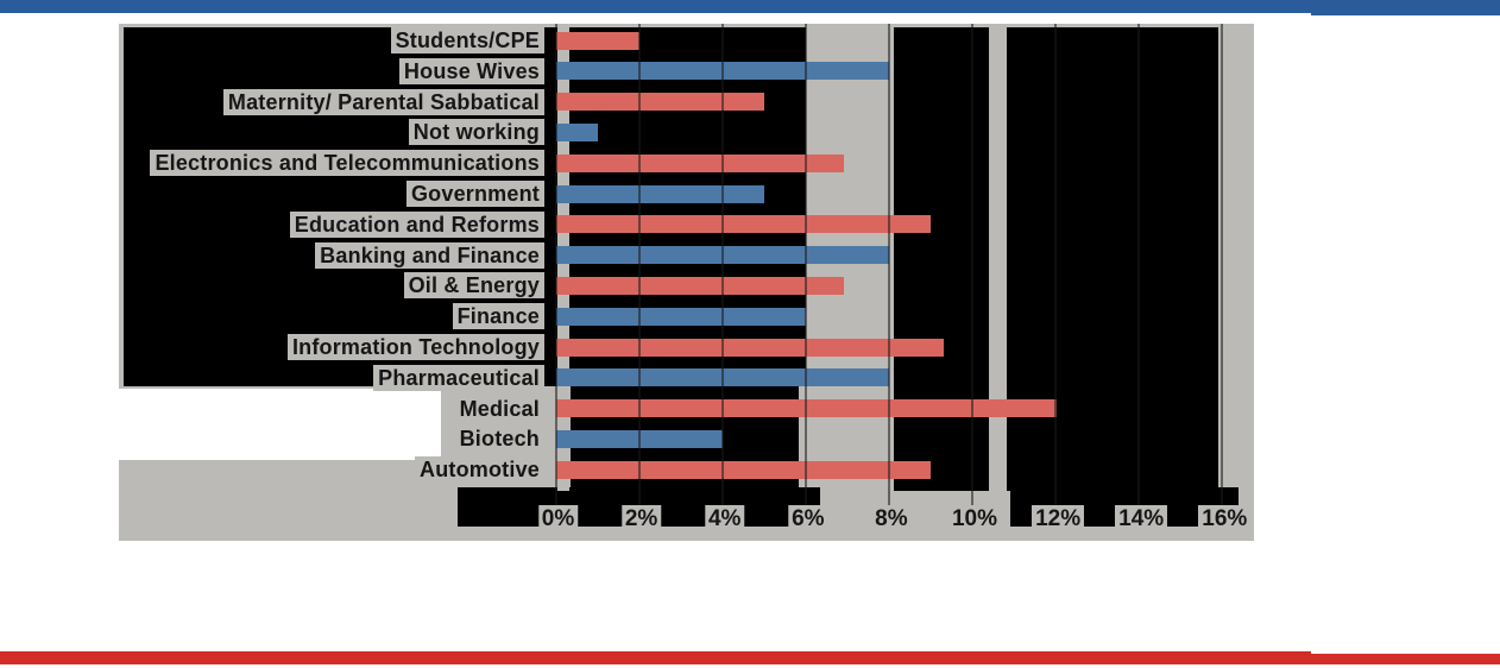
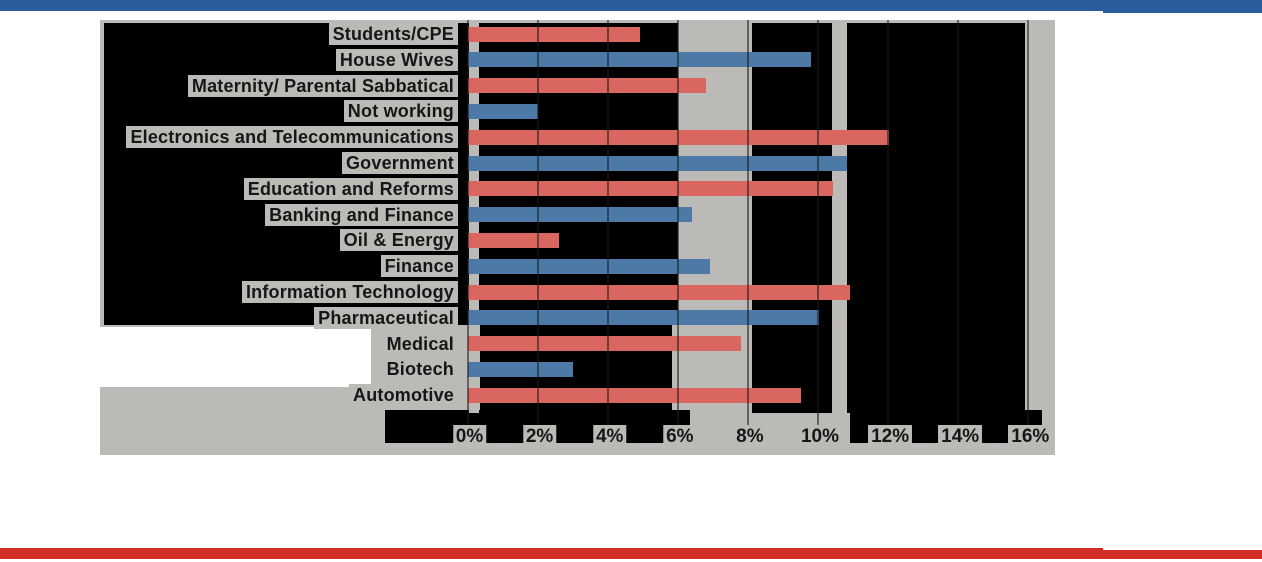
Students/CPE: 2.0% -> 4.9%
House Wives: 8.0% -> 9.8%
Maternity/ Parental Sabbatical: 5.0% -> 6.8%
Not working: 1.0% -> 2.0%
Electronics and Telecommunications: 6.9% -> 12.0%
Government: 5.0% -> 10.8%
Education and Reforms: 9.0% -> 10.4%
Banking and Finance: 8.0% -> 6.4%
Oil & Energy: 6.9% -> 2.6%
Finance: 6.0% -> 6.9%
Information Technology: 9.3% -> 10.9%
Pharmaceutical: 8.0% -> 10.0%
Medical: 12.0% -> 7.8%
Biotech: 4.0% -> 3.0%
Automotive: 9.0% -> 9.5%
